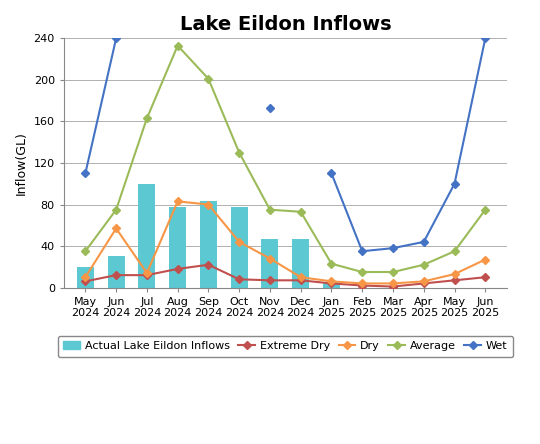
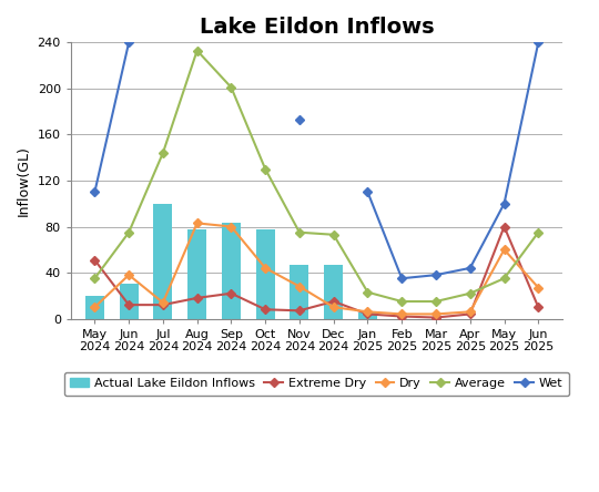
Extreme Dry/May 2024: 6 -> 51
Dry/Jun 2024: 57 -> 38
Average/Jul 2024: 163 -> 144
Extreme Dry/Dec 2024: 7 -> 15
Extreme Dry/May 2025: 7 -> 80
Dry/May 2025: 13 -> 60
